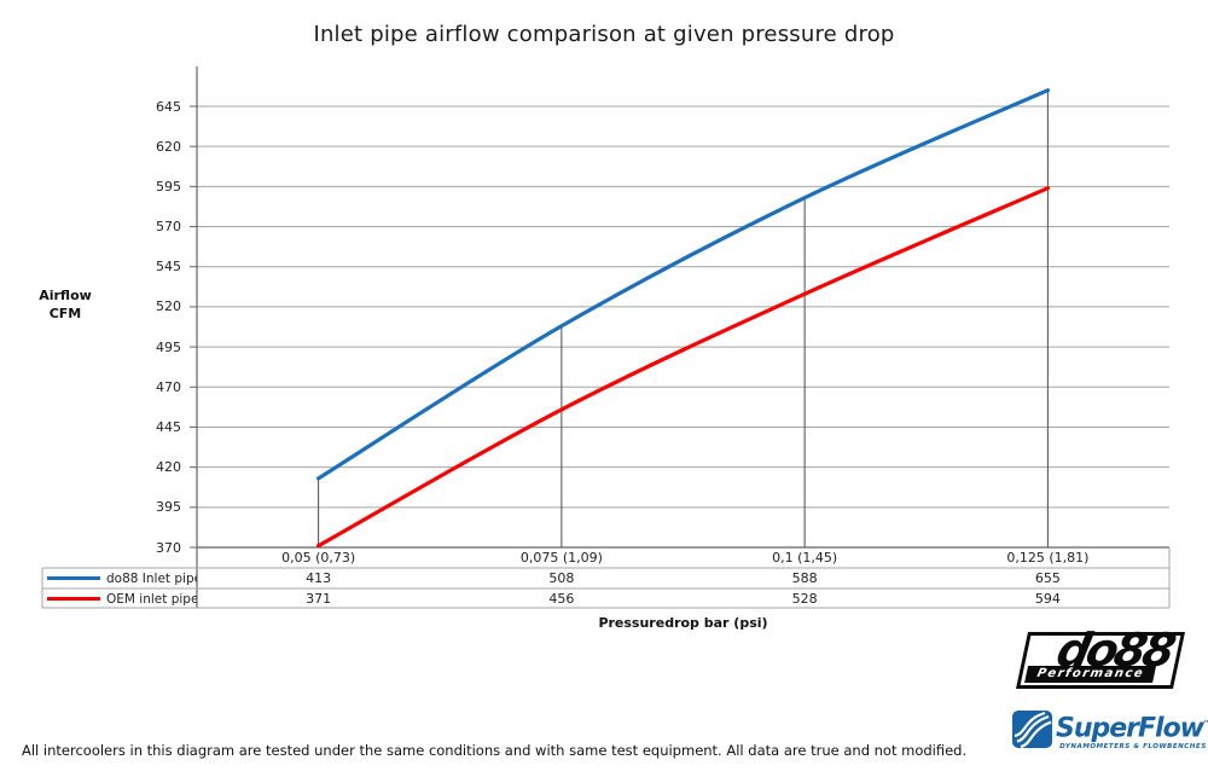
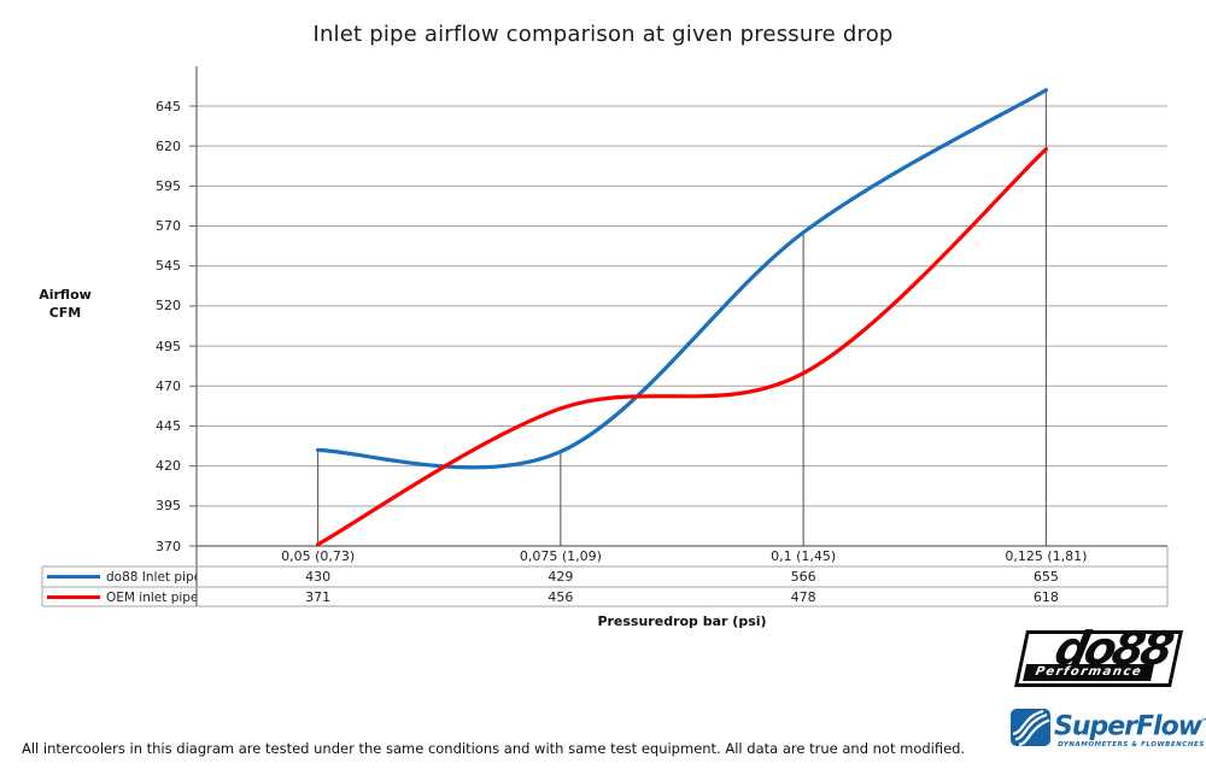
do88 Inlet pipe (IR-V50)/0,05 (0,73): 413 -> 430
do88 Inlet pipe (IR-V50)/0,075 (1,09): 508 -> 429
do88 Inlet pipe (IR-V50)/0,1 (1,45): 588 -> 566
OEM inlet pipe/0,1 (1,45): 528 -> 478
OEM inlet pipe/0,125 (1,81): 594 -> 618
